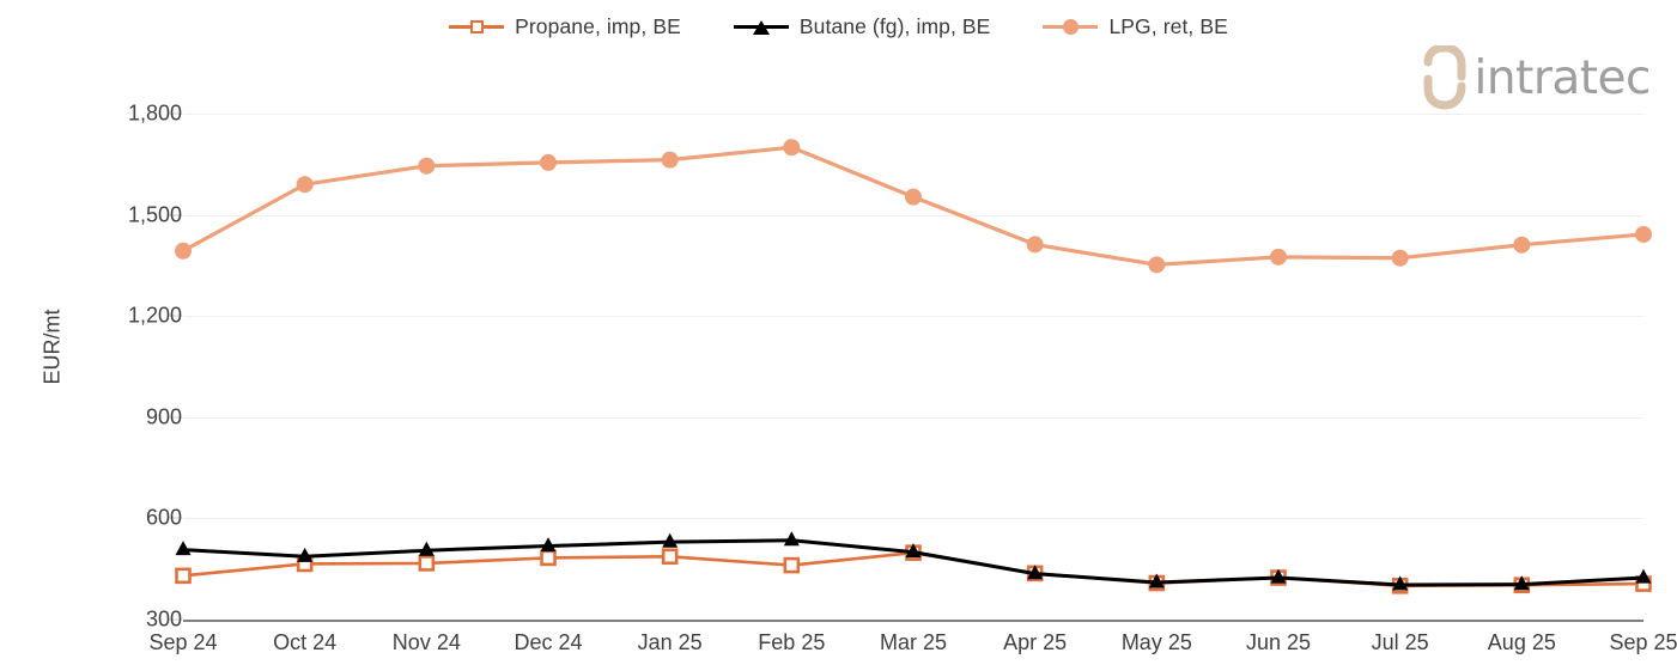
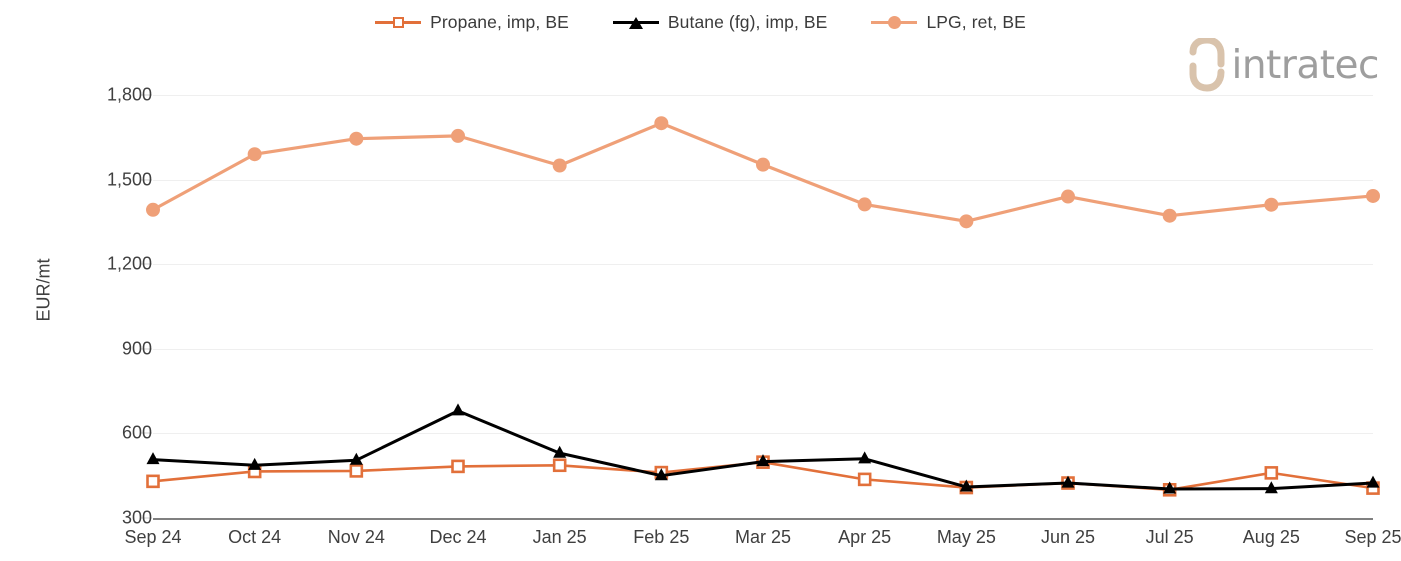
Butane (fg), imp, BE/Dec 24: 520 -> 680
LPG, ret, BE/Jan 25: 1660 -> 1550
Butane (fg), imp, BE/Feb 25: 540 -> 450
Butane (fg), imp, BE/Apr 25: 440 -> 510
LPG, ret, BE/Jun 25: 1380 -> 1440
Propane, imp, BE/Aug 25: 400 -> 460
